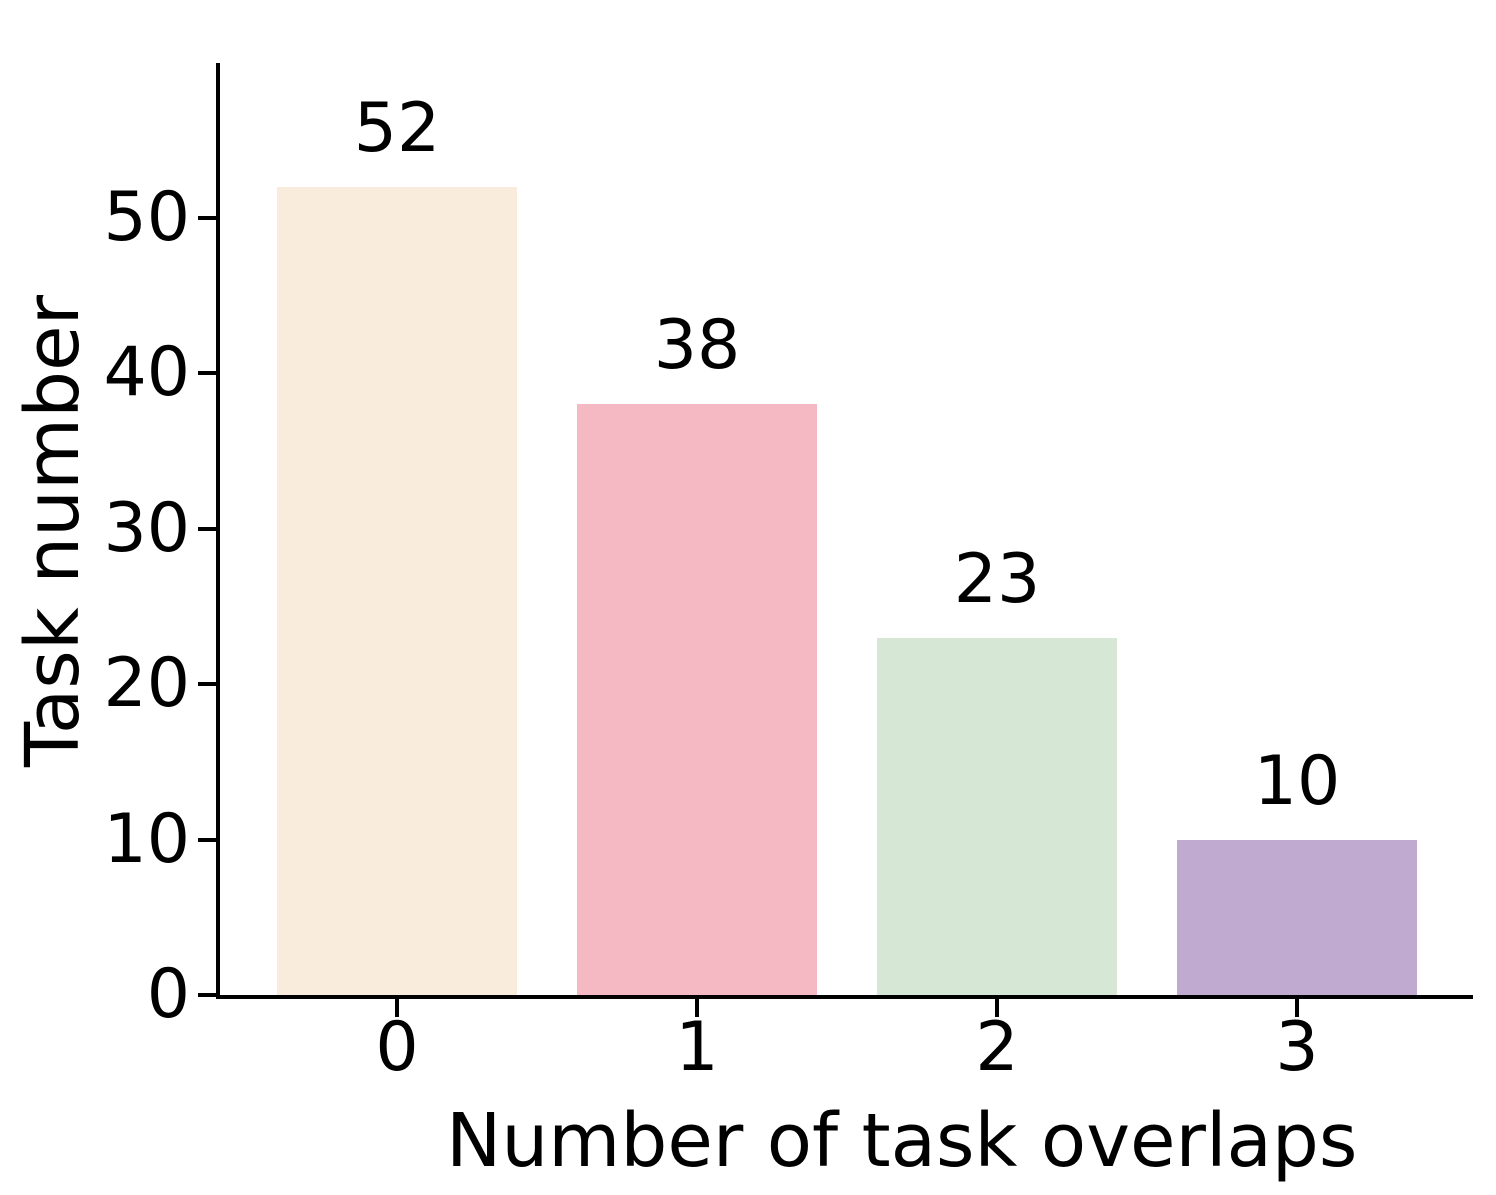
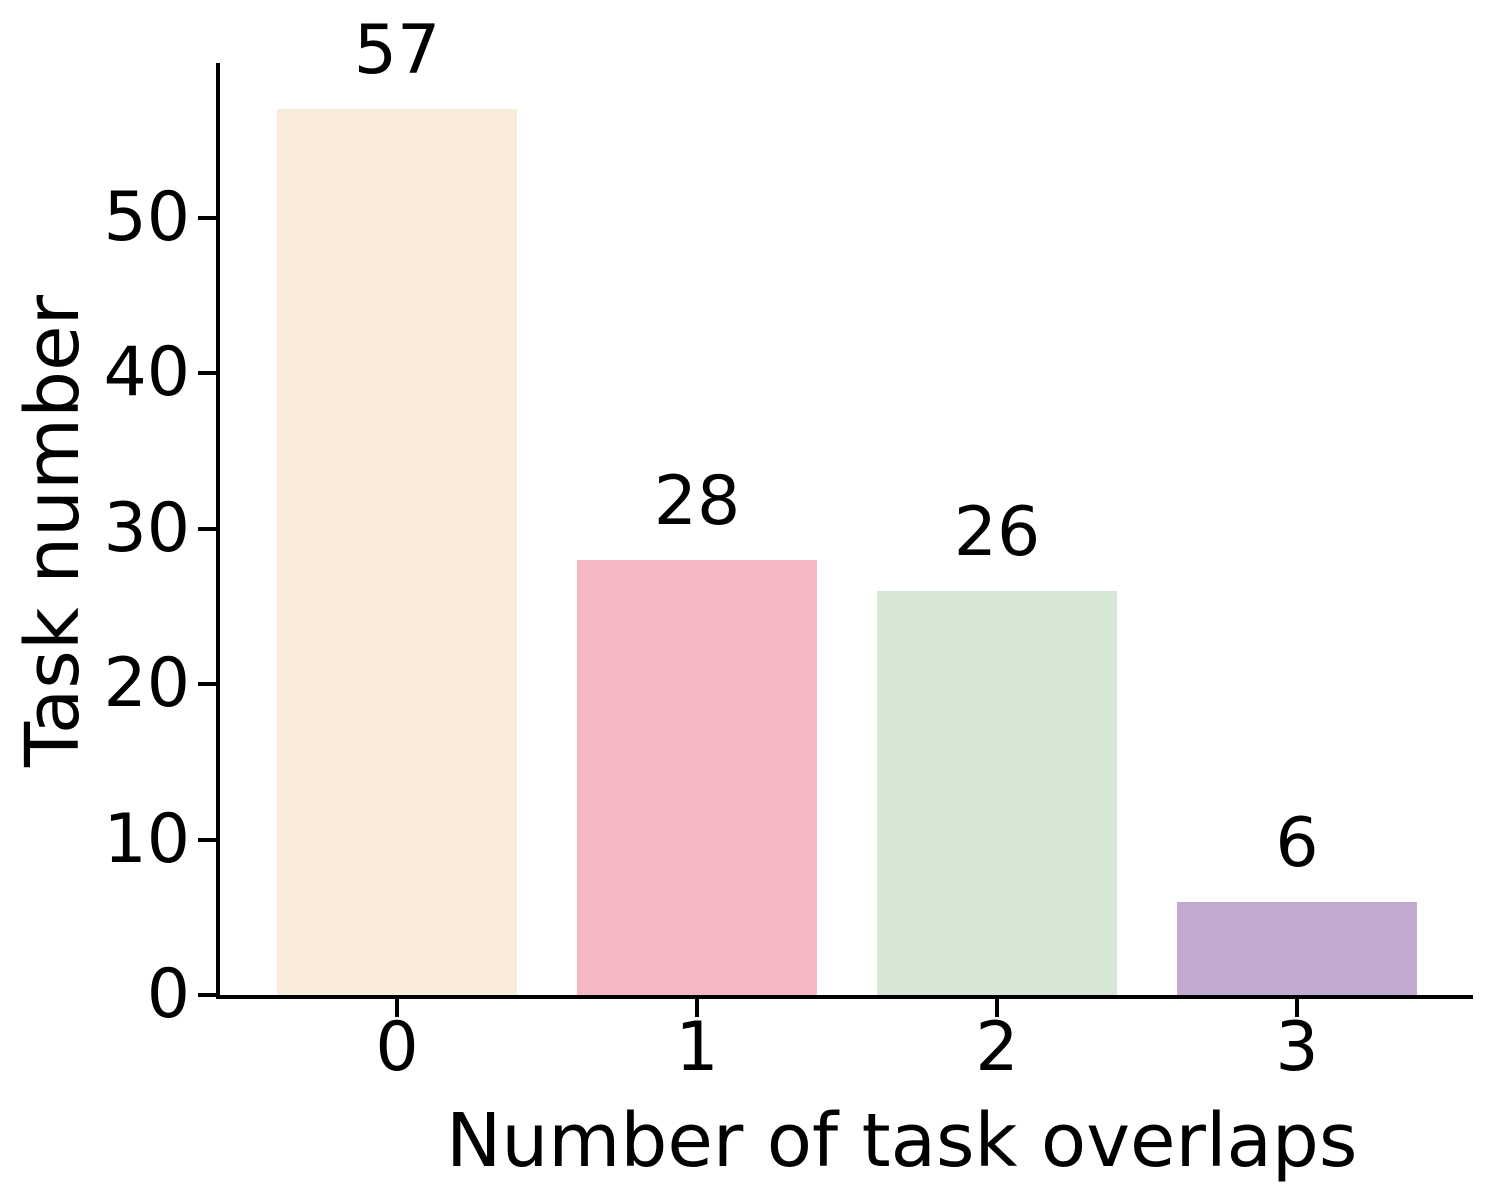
0: 52 -> 57
1: 38 -> 28
2: 23 -> 26
3: 10 -> 6
